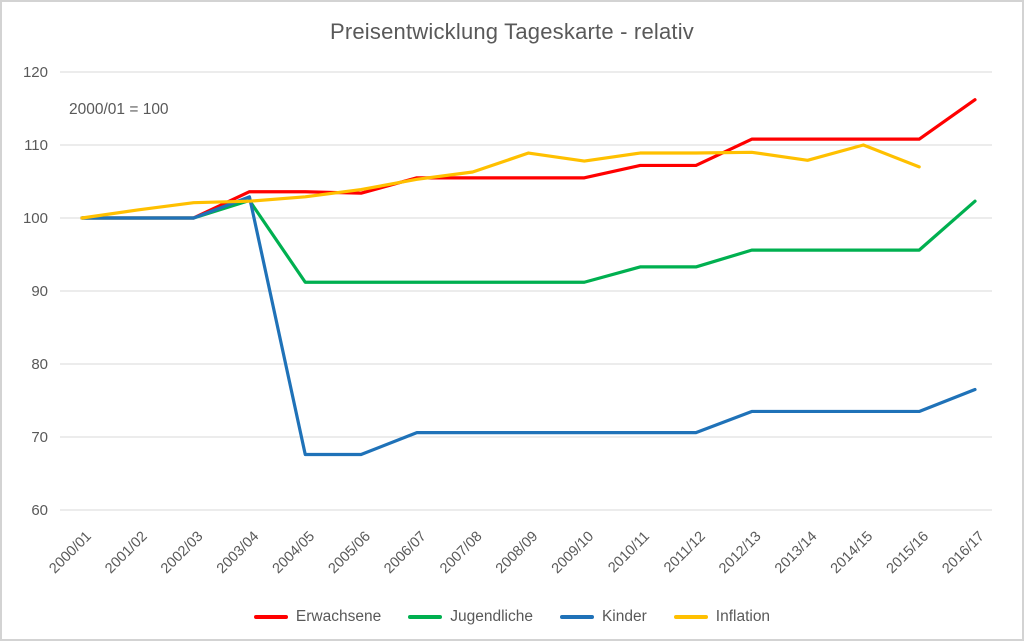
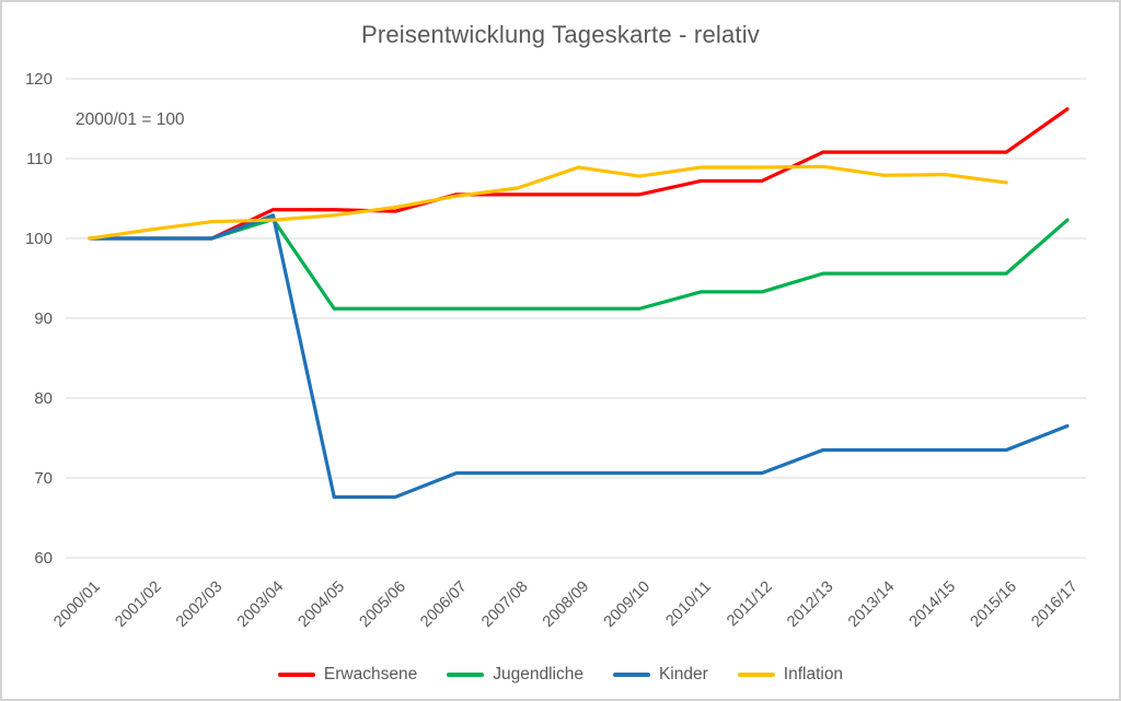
Inflation/2014/15: 110 -> 108
